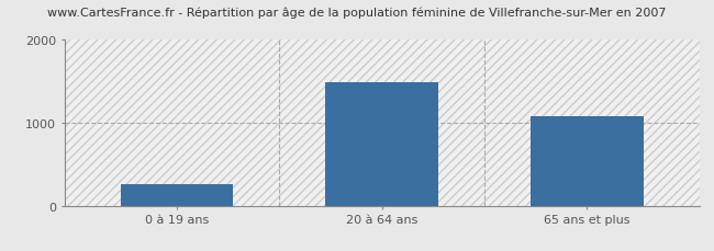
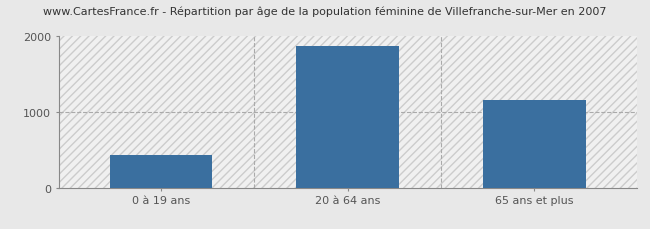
0 à 19 ans: 260 -> 430
20 à 64 ans: 1480 -> 1870
65 ans et plus: 1080 -> 1150
